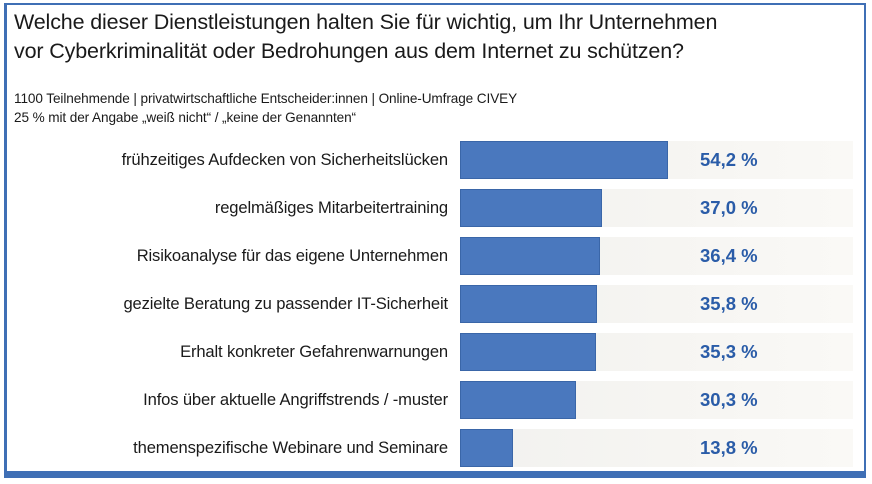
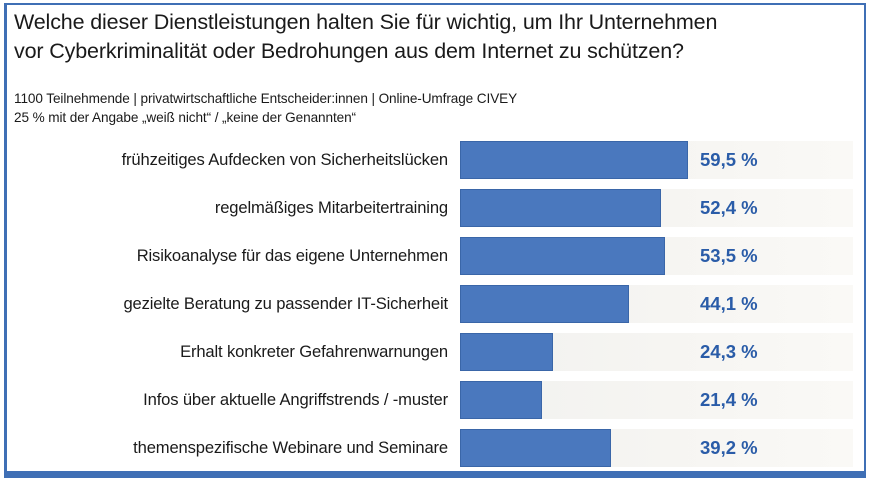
frühzeitiges Aufdecken von Sicherheitslücken: 54,2 -> 59,5
regelmäßiges Mitarbeitertraining: 37,0 -> 52,4
Risikoanalyse für das eigene Unternehmen: 36,4 -> 53,5
gezielte Beratung zu passender IT-Sicherheit: 35,8 -> 44,1
Erhalt konkreter Gefahrenwarnungen: 35,3 -> 24,3
Infos über aktuelle Angriffstrends / -muster: 30,3 -> 21,4
themenspezifische Webinare und Seminare: 13,8 -> 39,2
